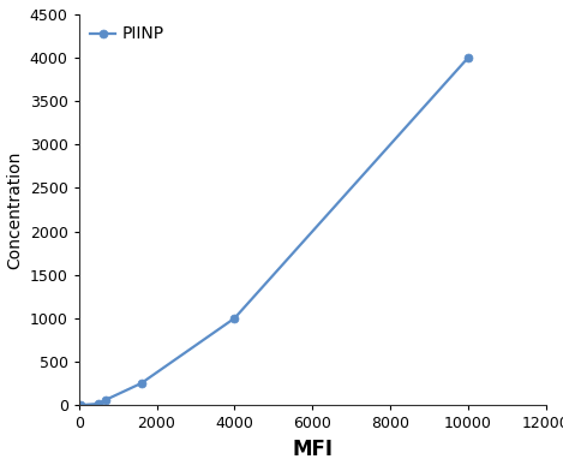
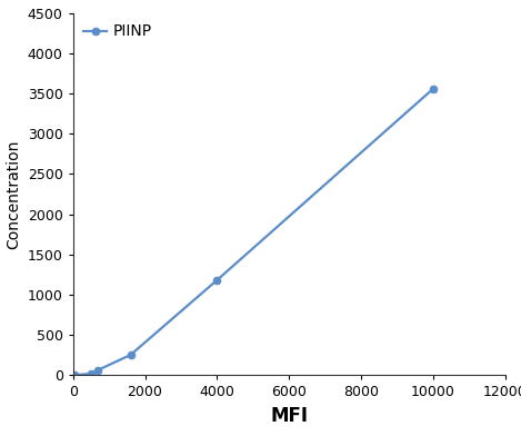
4000: 1000 -> 1180
10000: 4000 -> 3560
